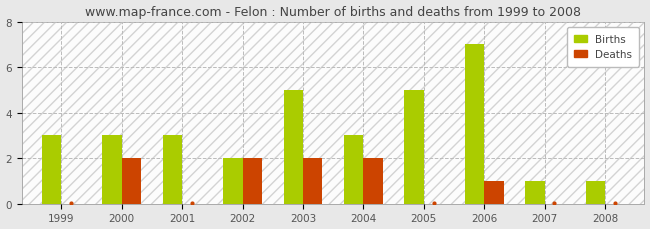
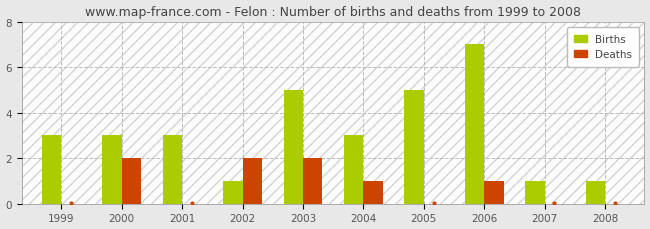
Births/2002: 2 -> 1
Deaths/2004: 2 -> 1
